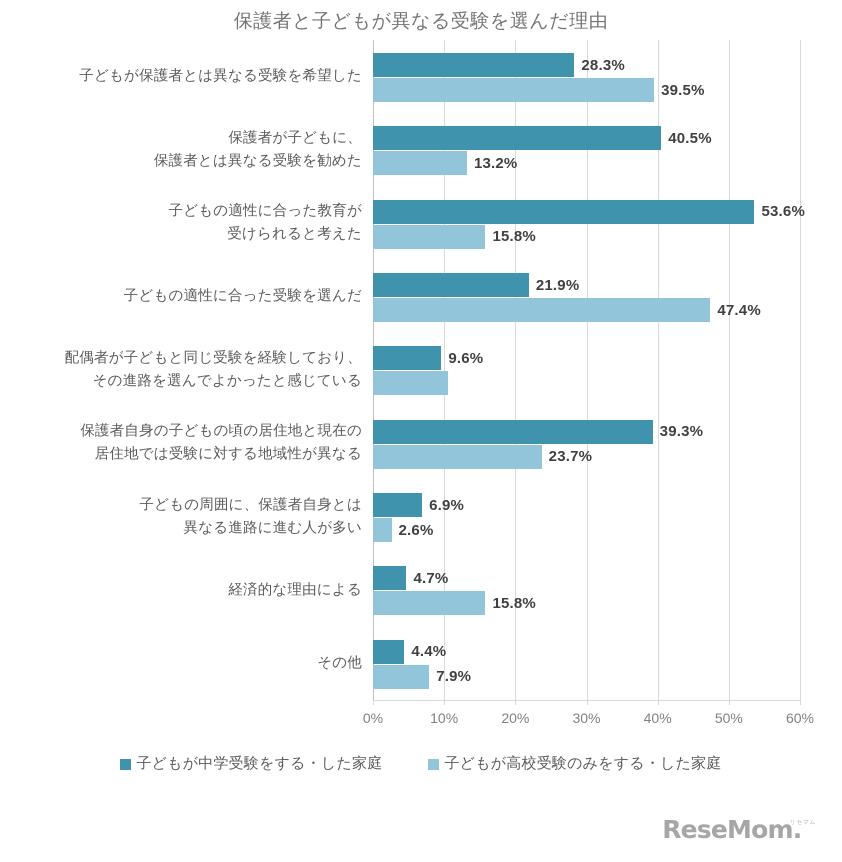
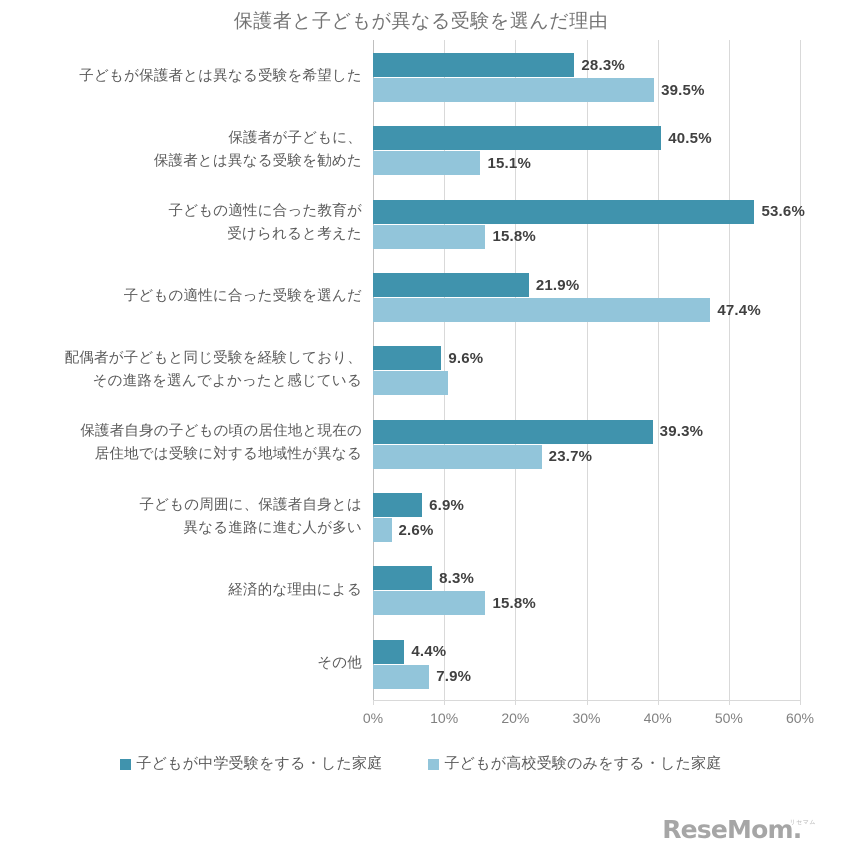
子どもが高校受験のみをする・した家庭/保護者が子どもに、 保護者とは異なる受験を勧めた: 13.2% -> 15.1%
子どもが中学受験をする・した家庭/経済的な理由による: 4.7% -> 8.3%
